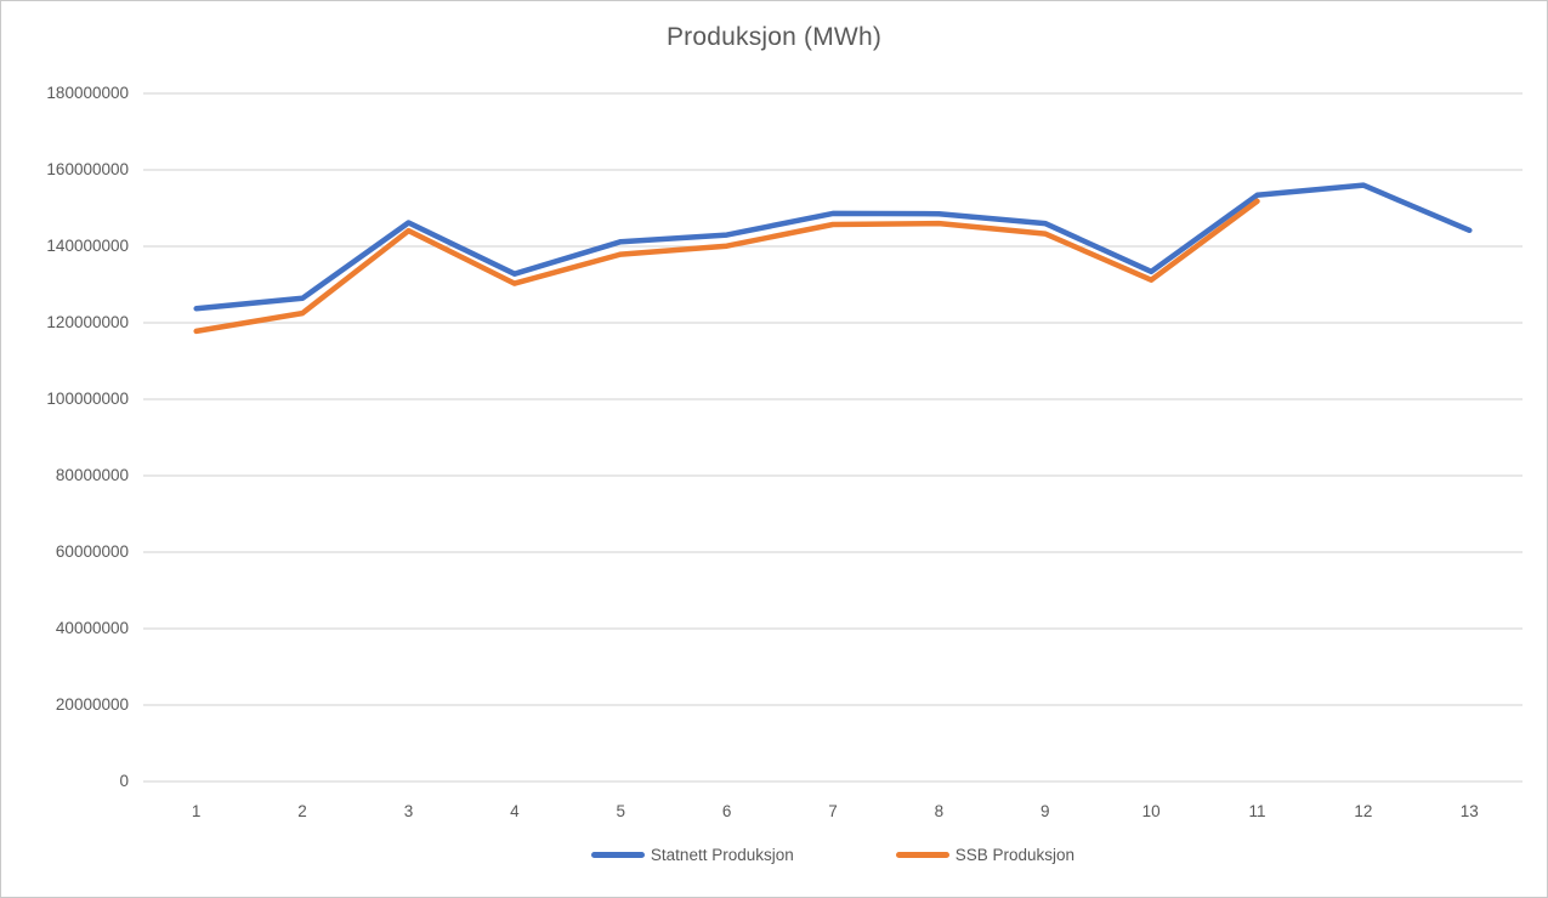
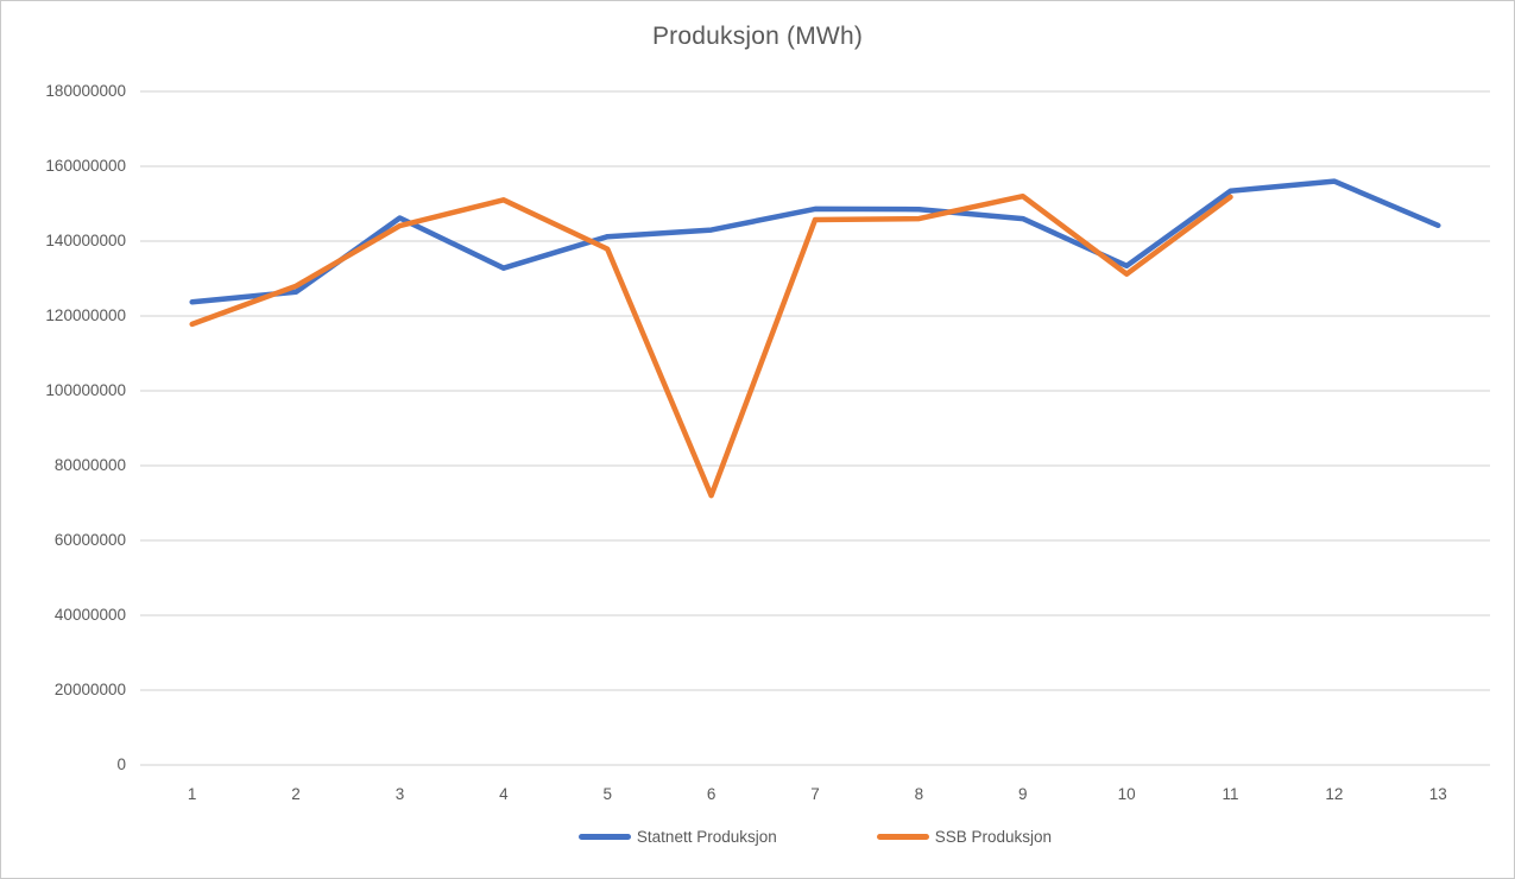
SSB Produksjon/2: 122000000 -> 128000000
SSB Produksjon/4: 130000000 -> 151000000
SSB Produksjon/6: 140000000 -> 72000000
SSB Produksjon/9: 143000000 -> 152000000
